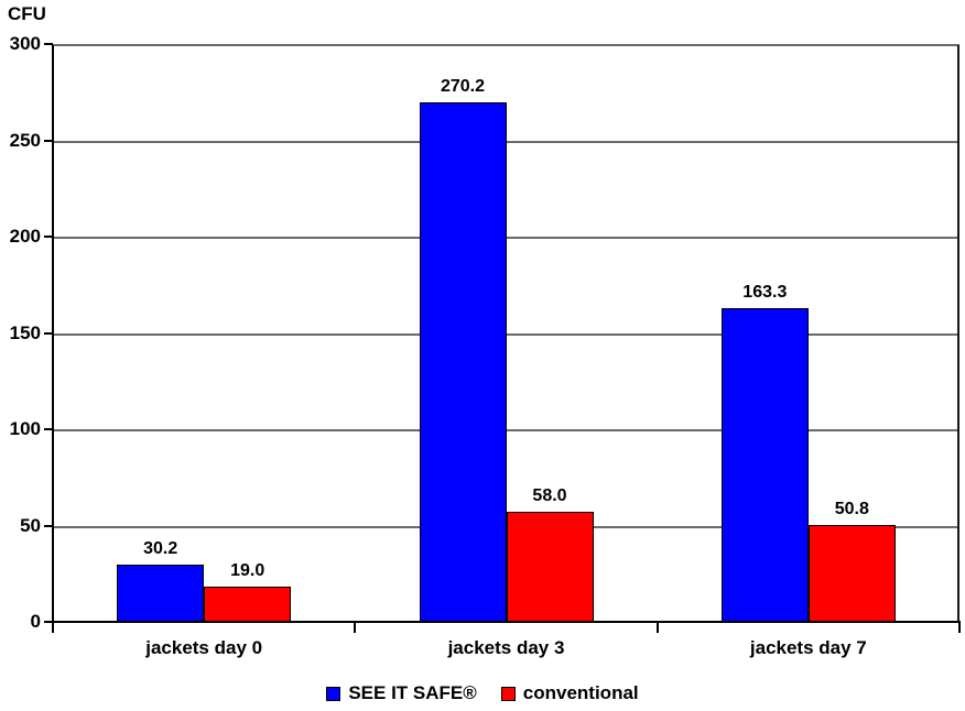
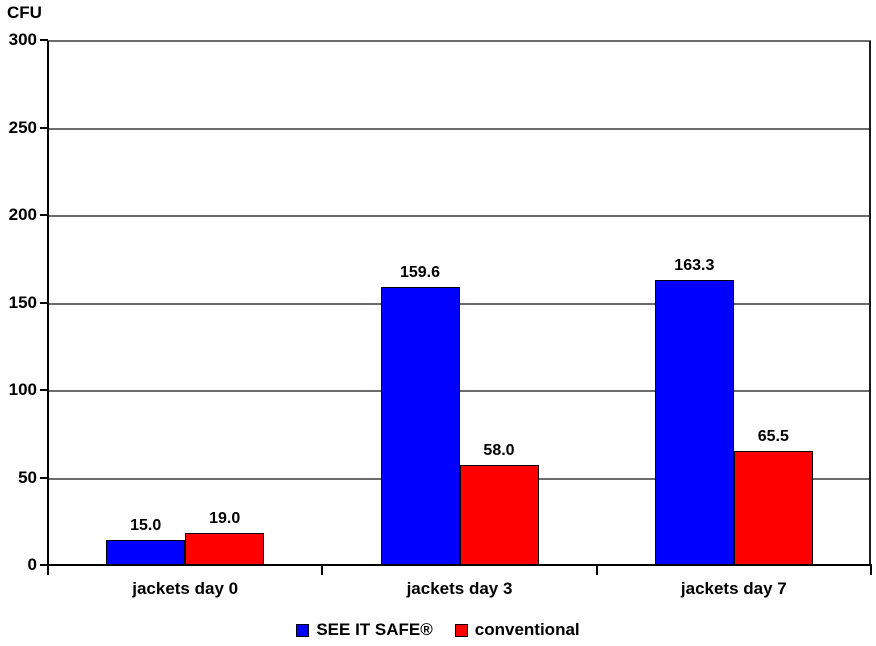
SEE IT SAFE®/jackets day 0: 30.2 -> 15.0
SEE IT SAFE®/jackets day 3: 270.2 -> 159.6
conventional/jackets day 7: 50.8 -> 65.5
